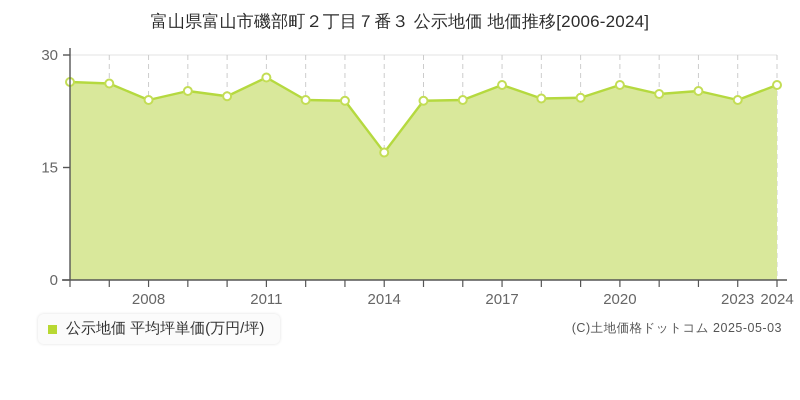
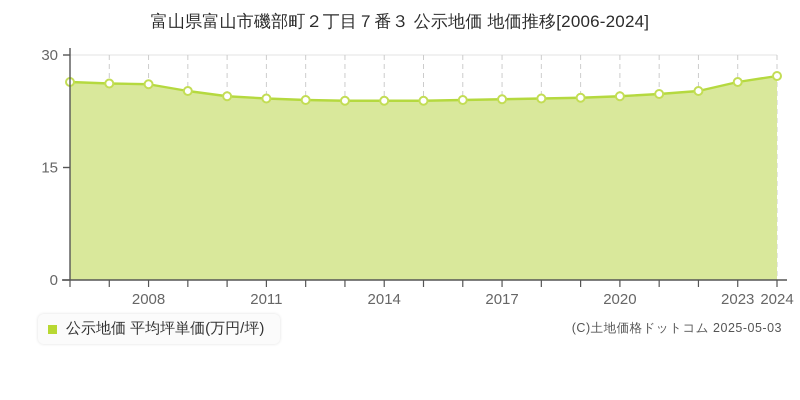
2008: 24 -> 26
2011: 27 -> 24
2014: 17 -> 24
2017: 26 -> 24
2020: 26 -> 24
2023: 24 -> 26
2024: 26 -> 27
